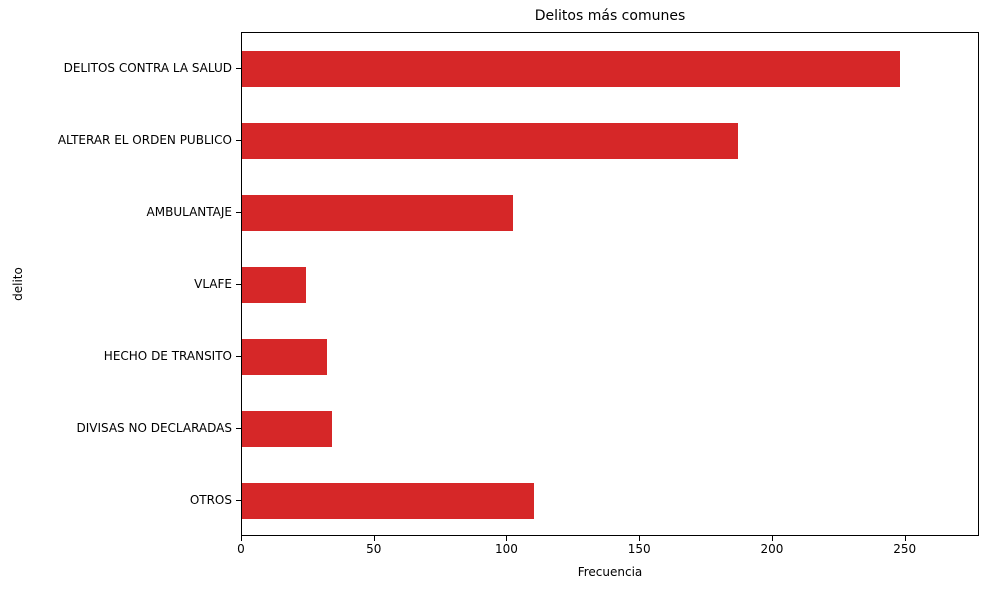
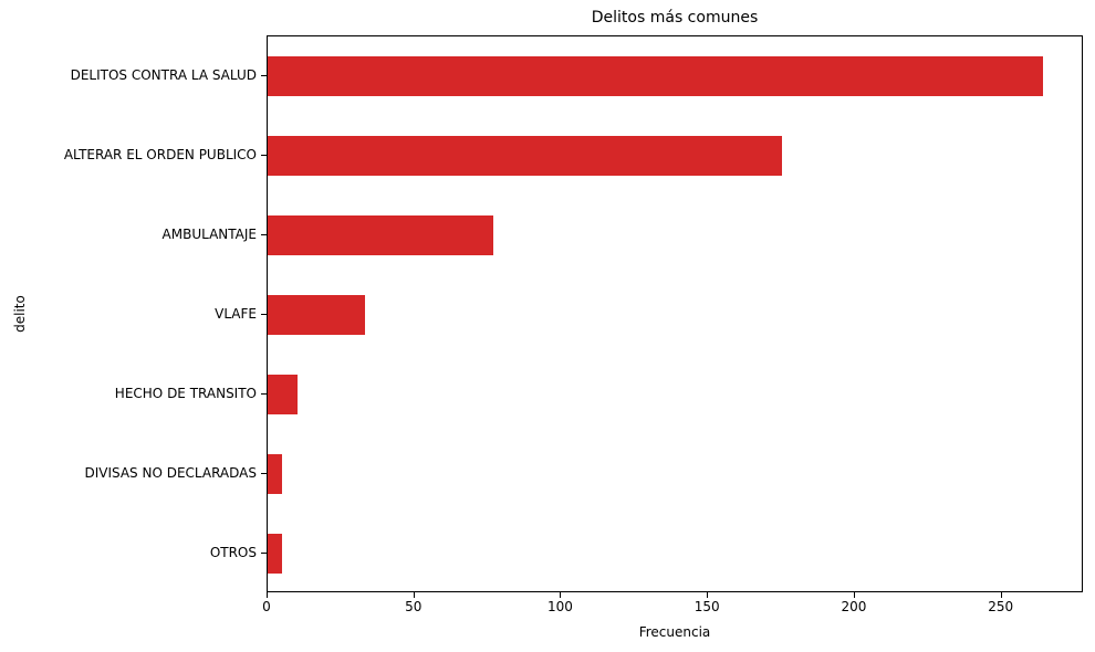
DELITOS CONTRA LA SALUD: 248 -> 264
ALTERAR EL ORDEN PUBLICO: 187 -> 175
AMBULANTAJE: 102 -> 77
VLAFE: 24 -> 33
HECHO DE TRANSITO: 32 -> 10
DIVISAS NO DECLARADAS: 34 -> 5
OTROS: 110 -> 5
